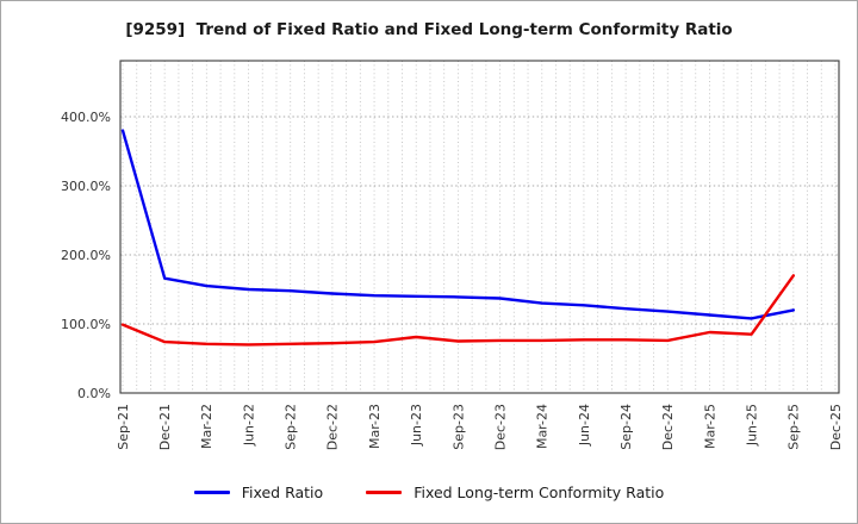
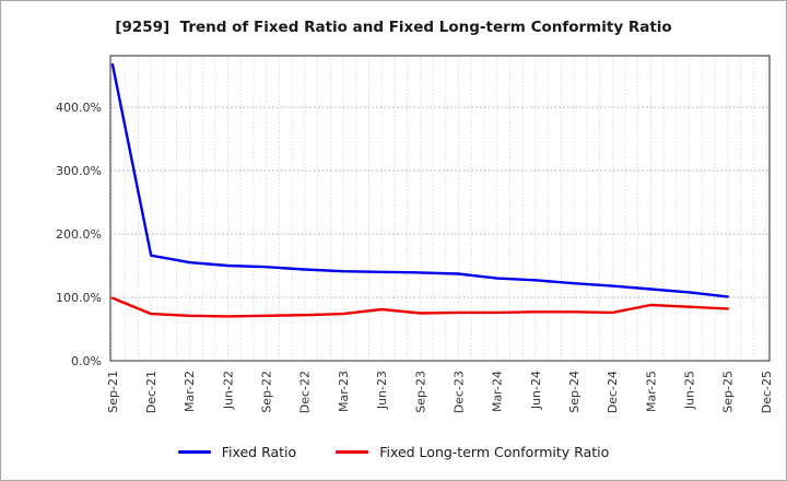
Fixed Ratio/Sep-21: 380% -> 470%
Fixed Ratio/Sep-25: 120% -> 100%
Fixed Long-term Conformity Ratio/Sep-25: 170% -> 80%
